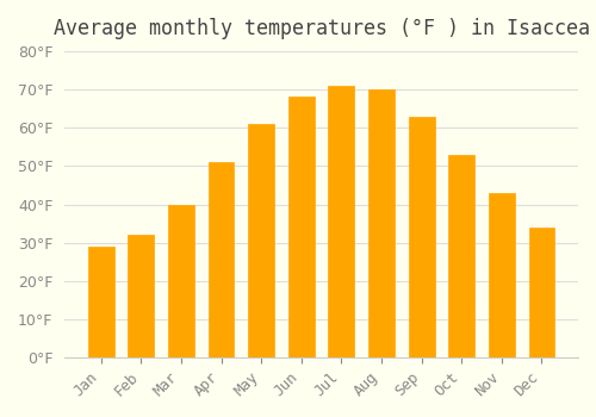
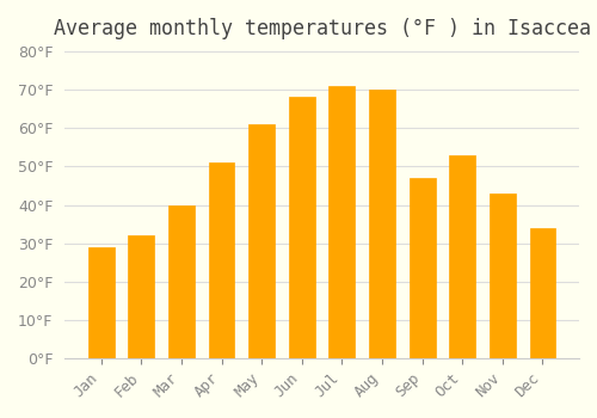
Sep: 63°F -> 47°F
